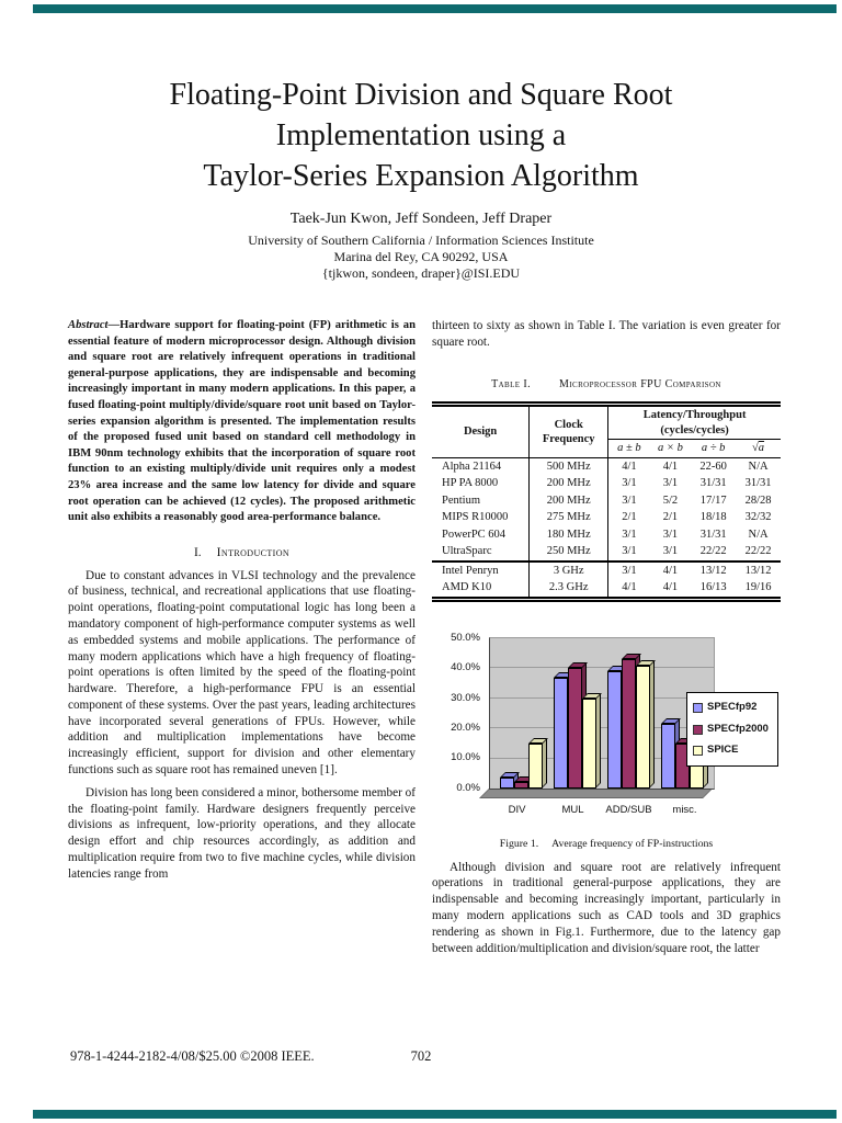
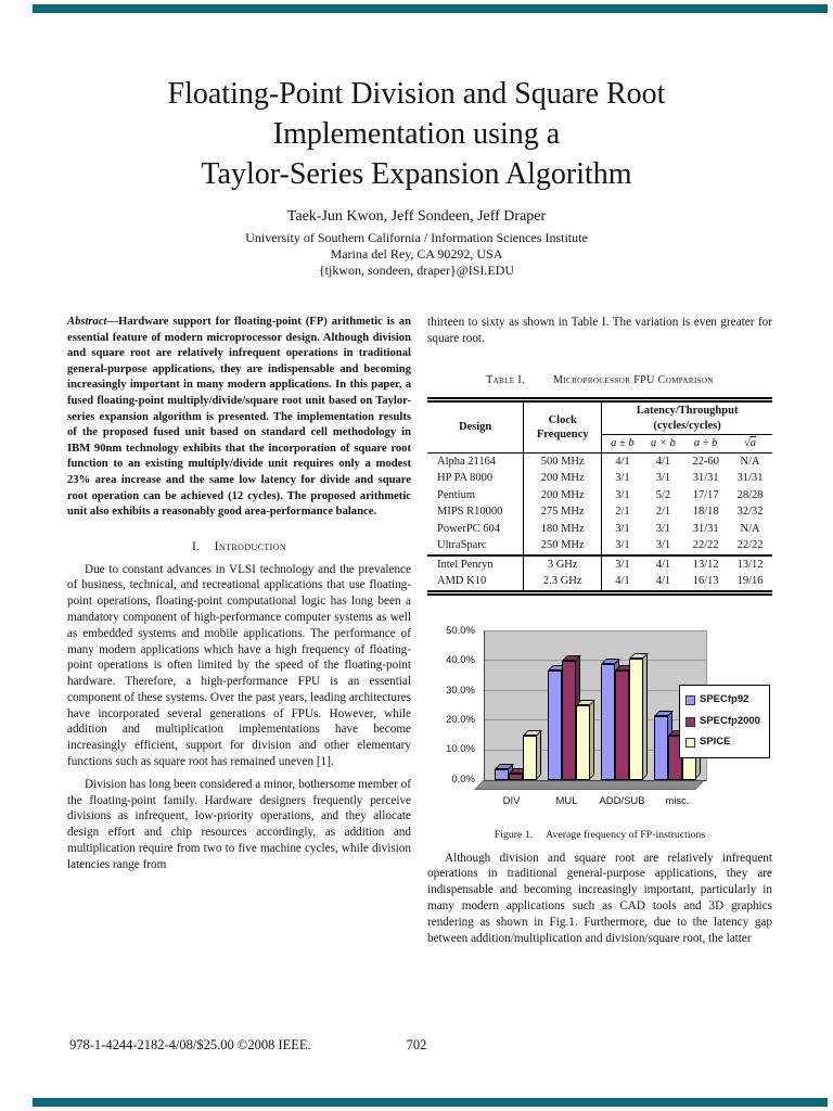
SPICE/MUL: 30% -> 25%
SPECfp2000/ADD/SUB: 43% -> 37%
SPICE/misc.: 15% -> 29%
